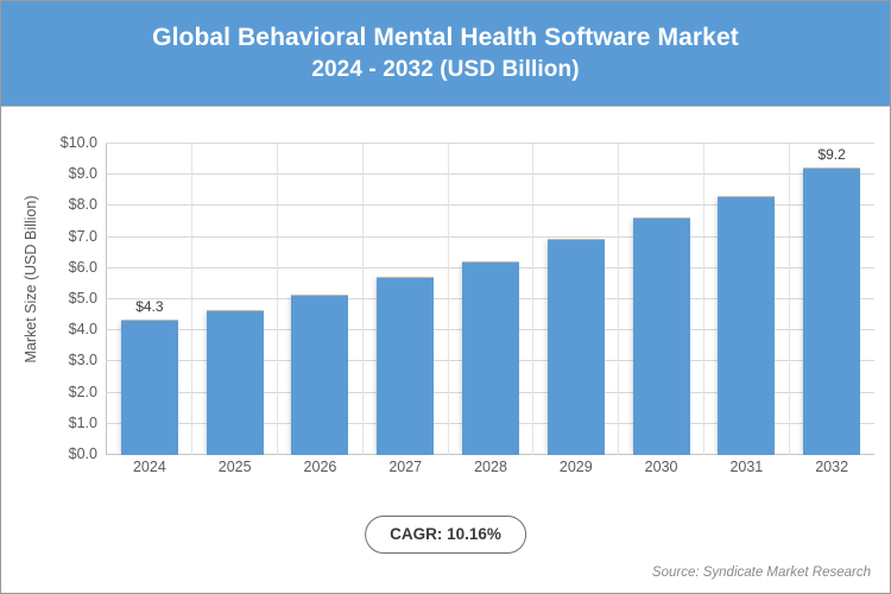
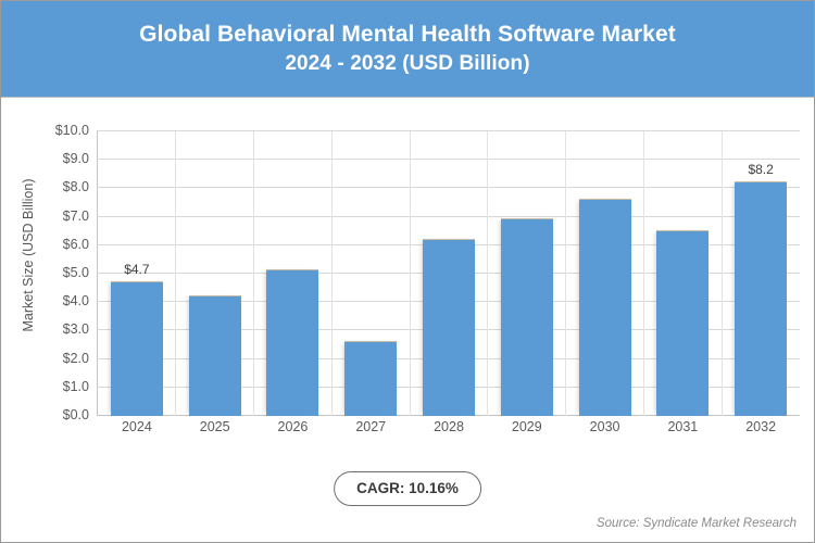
2024: $4.3 -> $4.7
2025: $4.6 -> $4.2
2027: $5.7 -> $2.6
2031: $8.3 -> $6.5
2032: $9.2 -> $8.2
